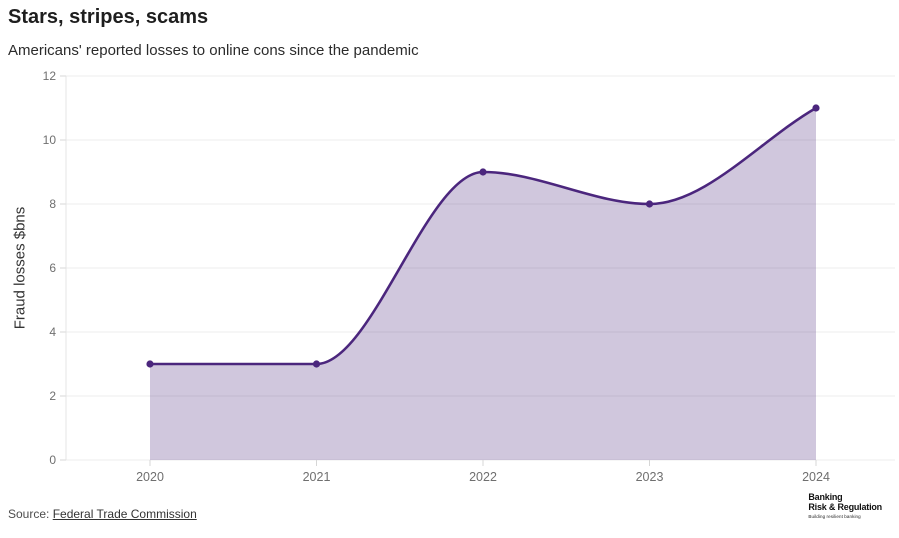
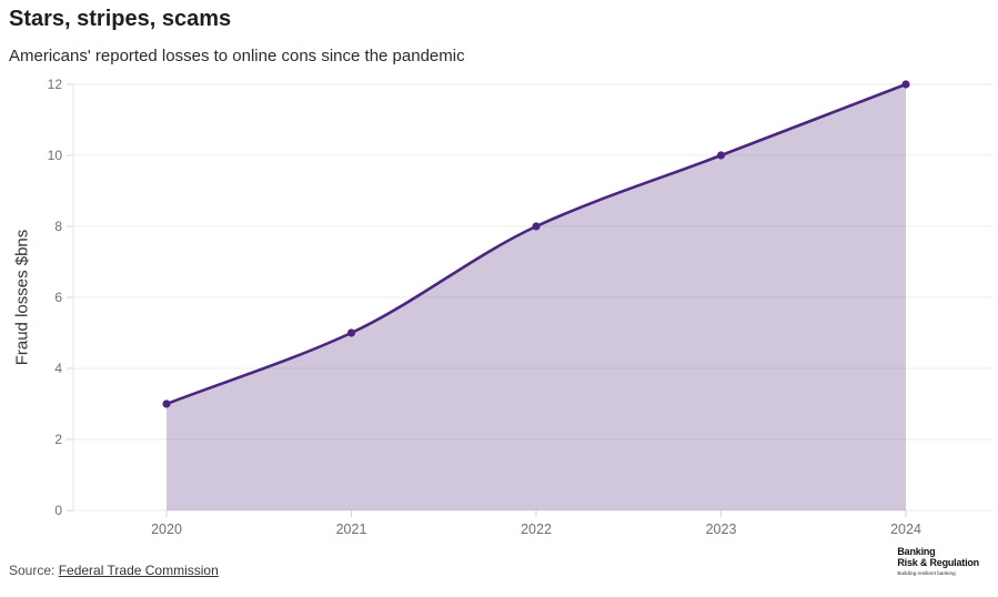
2021: 3 -> 5
2022: 9 -> 8
2023: 8 -> 10
2024: 11 -> 12
